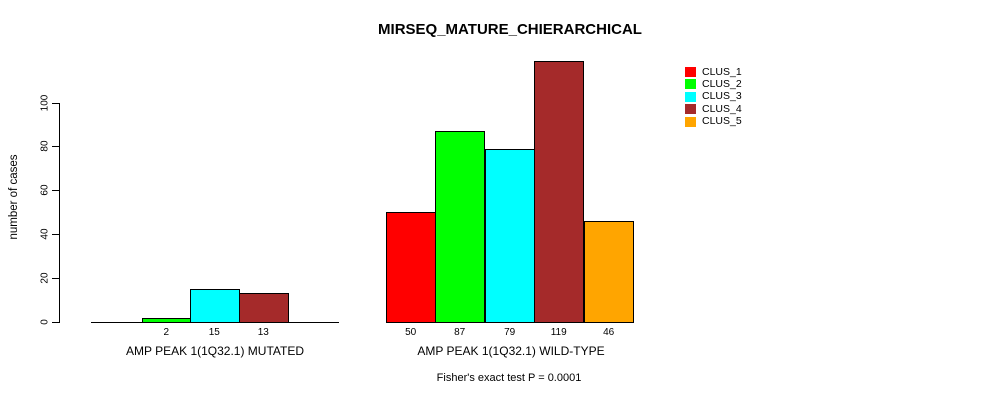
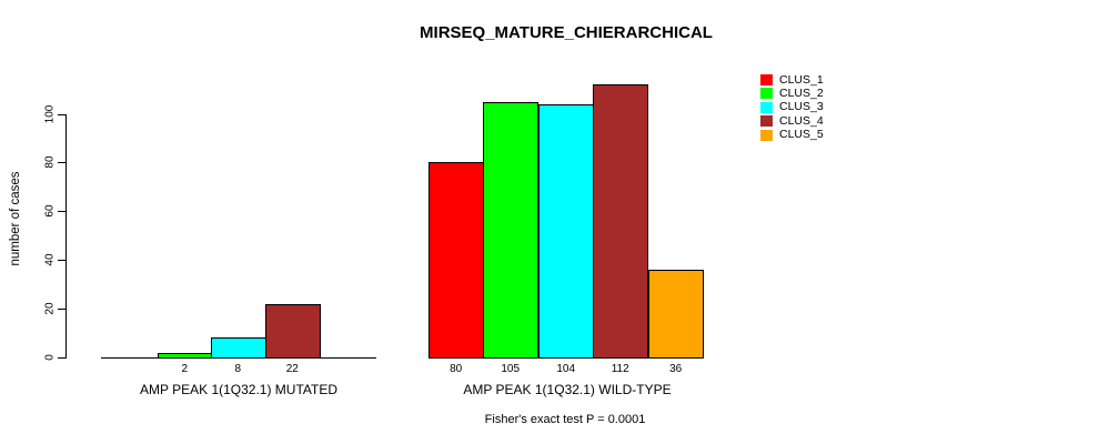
CLUS_3/AMP PEAK 1(1Q32.1) MUTATED: 15 -> 8
CLUS_4/AMP PEAK 1(1Q32.1) MUTATED: 13 -> 22
CLUS_1/AMP PEAK 1(1Q32.1) WILD-TYPE: 50 -> 80
CLUS_2/AMP PEAK 1(1Q32.1) WILD-TYPE: 87 -> 105
CLUS_3/AMP PEAK 1(1Q32.1) WILD-TYPE: 79 -> 104
CLUS_4/AMP PEAK 1(1Q32.1) WILD-TYPE: 119 -> 112
CLUS_5/AMP PEAK 1(1Q32.1) WILD-TYPE: 46 -> 36
